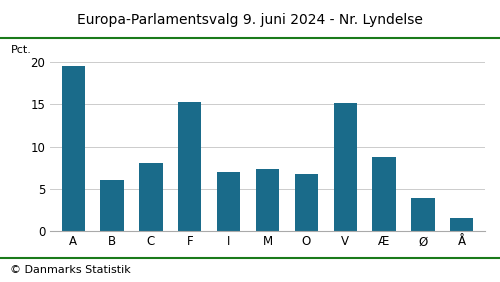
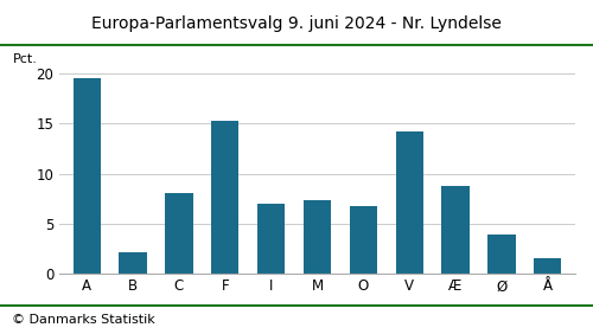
B: 6.0 -> 2.2
V: 15.2 -> 14.2
